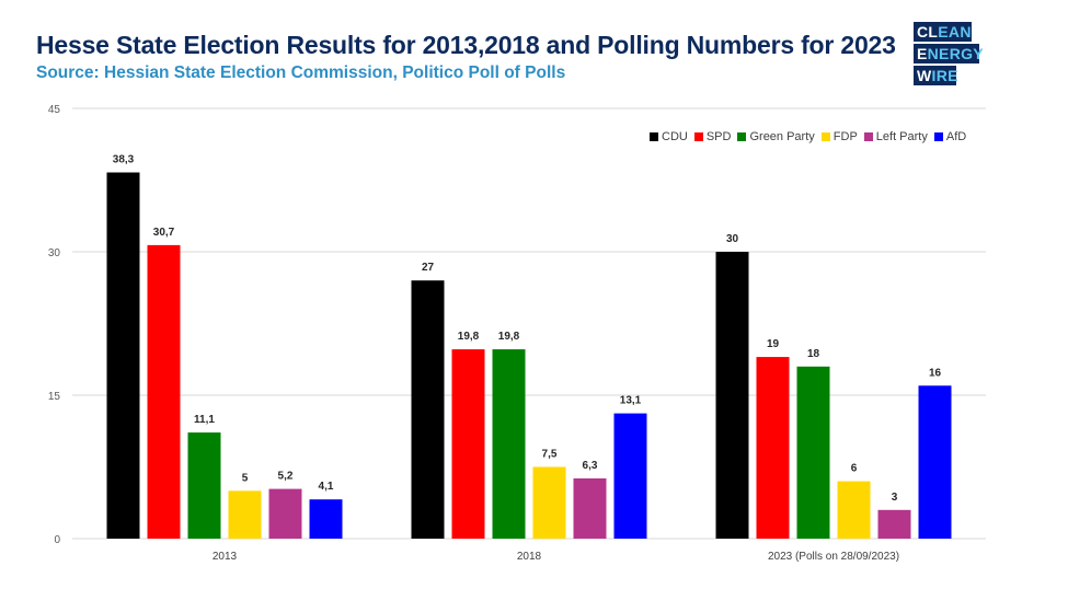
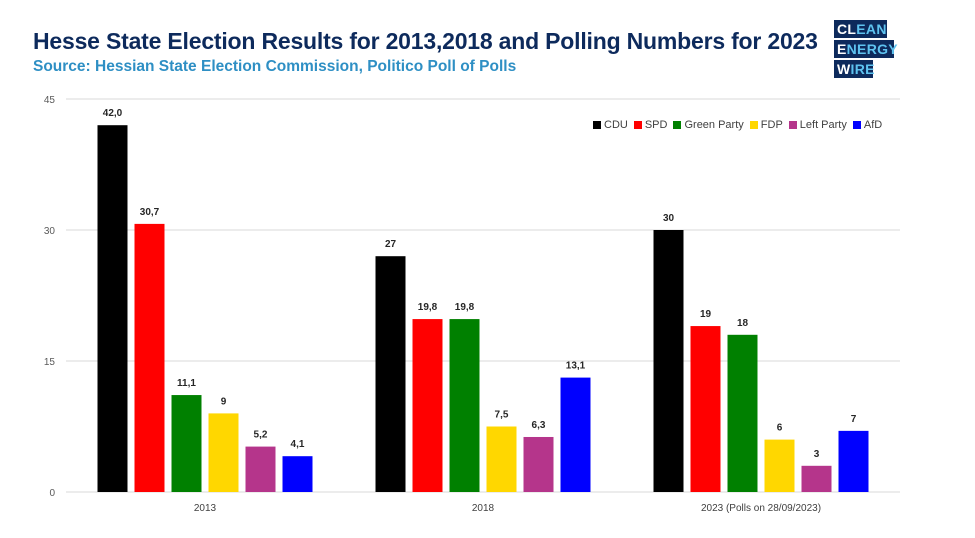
CDU/2013: 38,3 -> 42,0
FDP/2013: 5 -> 9
AfD/2023 (Polls on 28/09/2023): 16 -> 7
